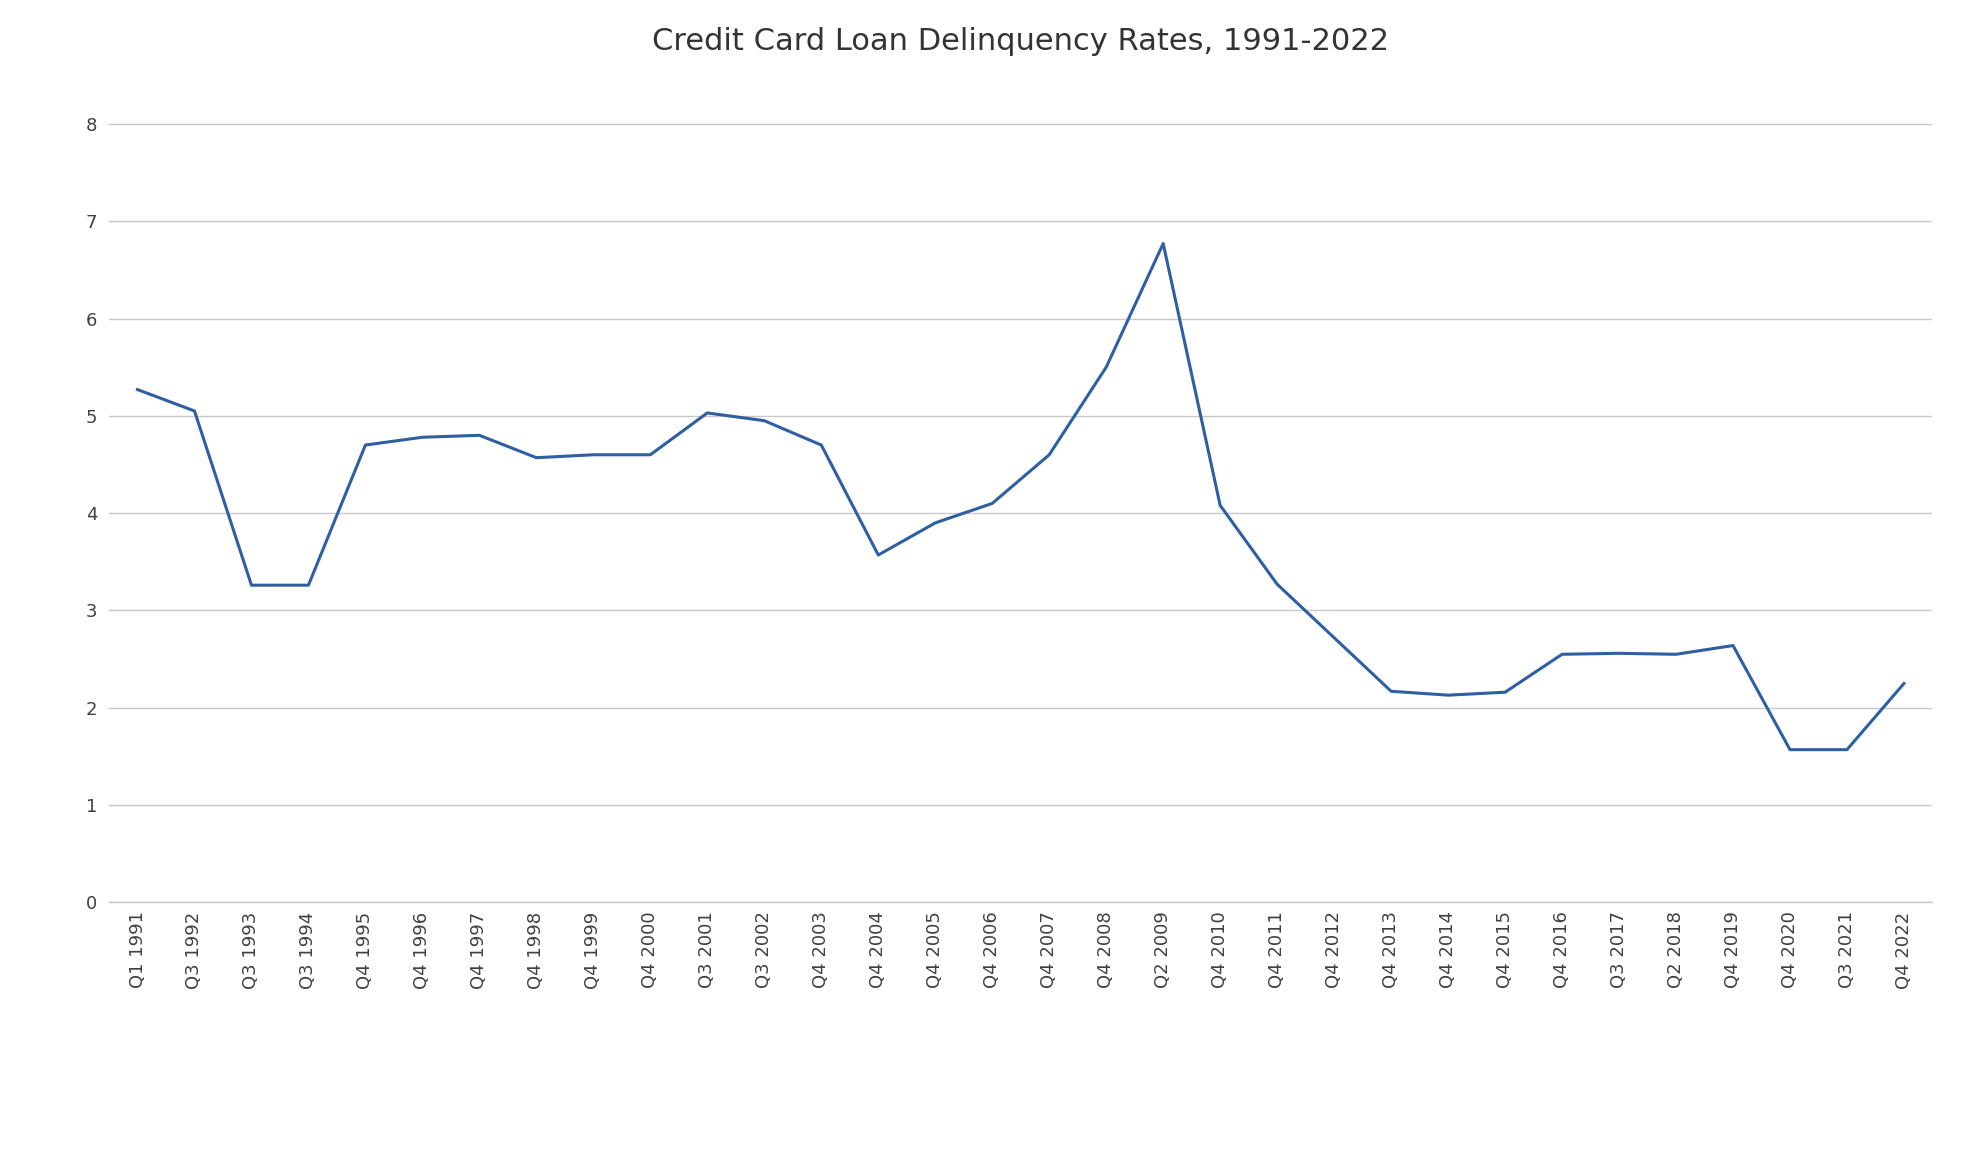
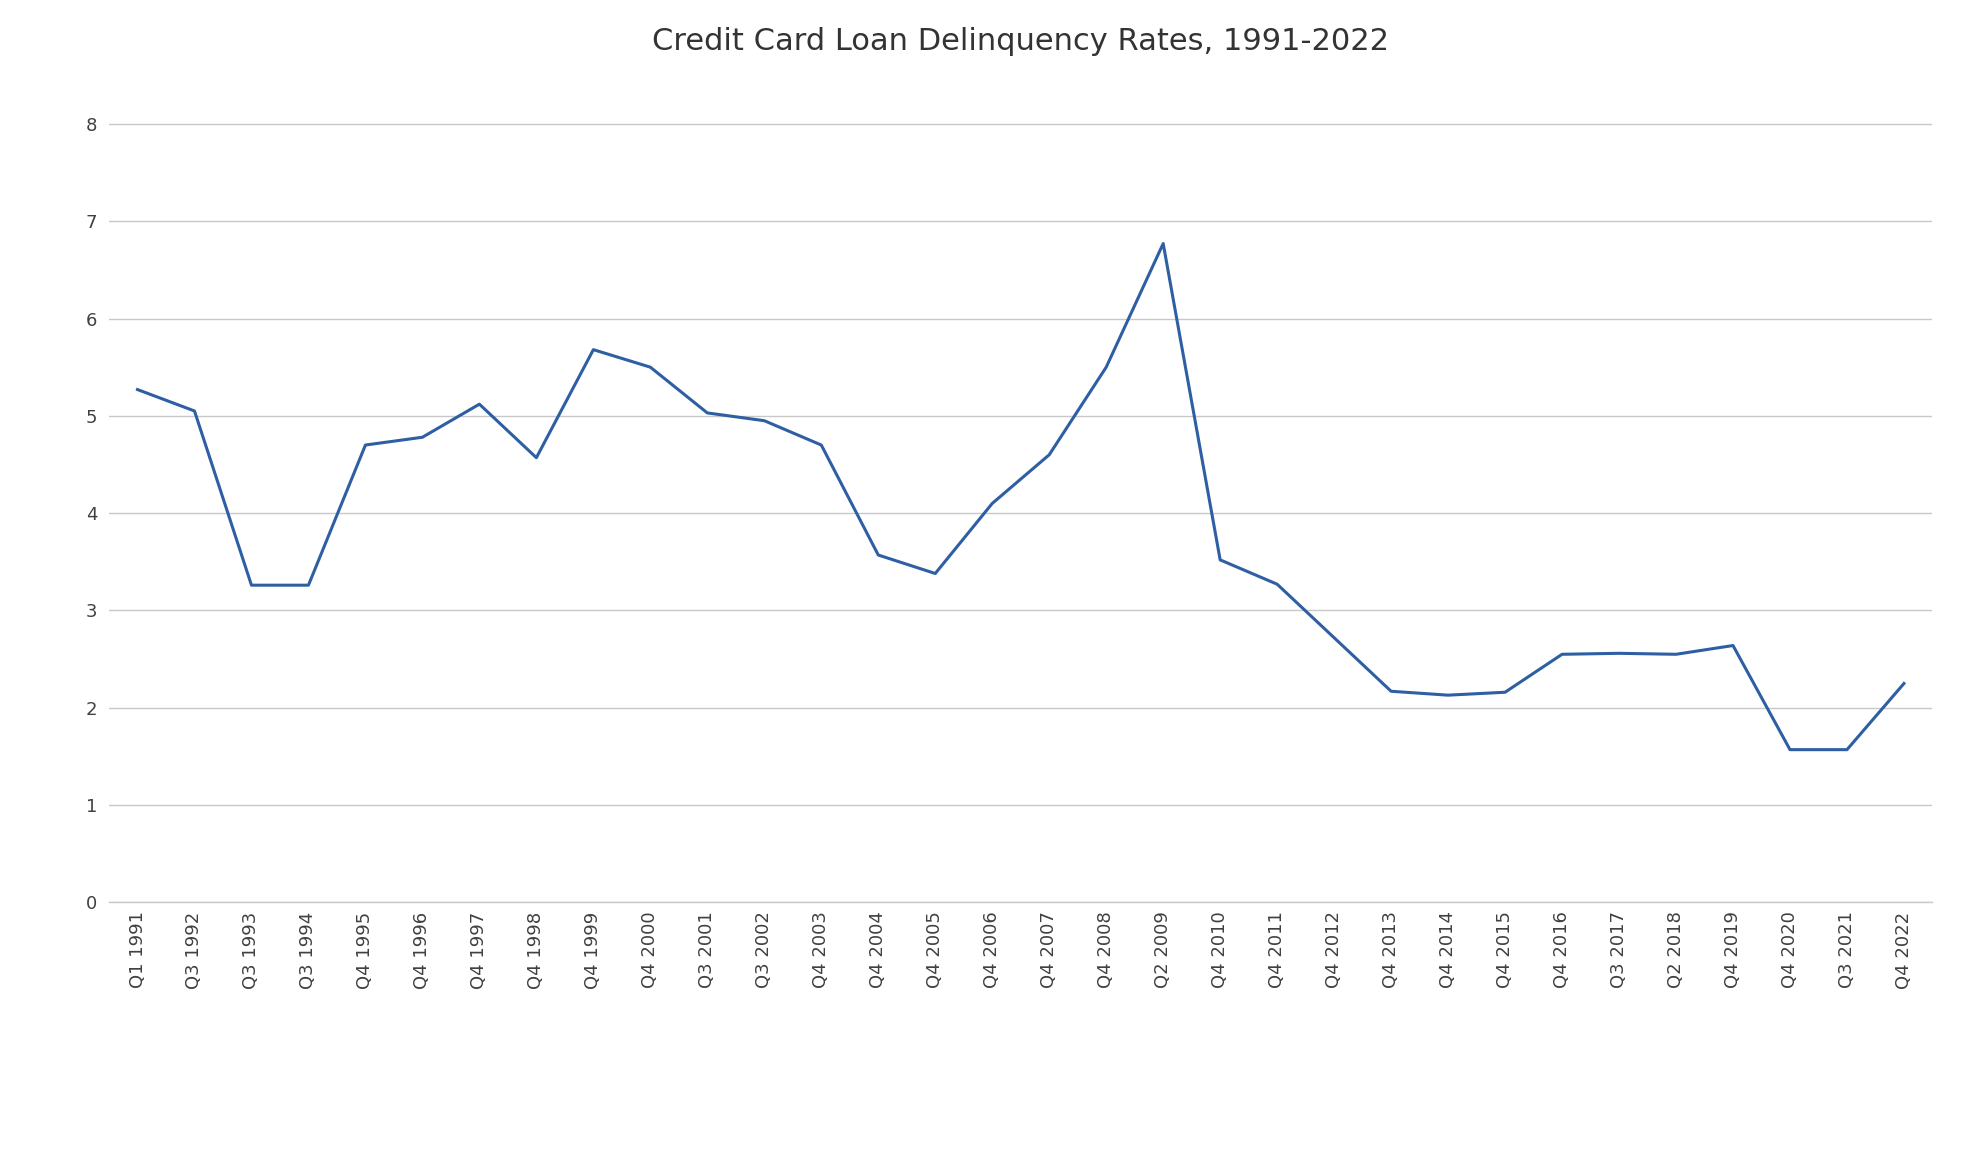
Q4 1997: 4.80 -> 5.12
Q4 1999: 4.60 -> 5.68
Q4 2000: 4.60 -> 5.50
Q4 2005: 3.90 -> 3.38
Q4 2010: 4.08 -> 3.52
